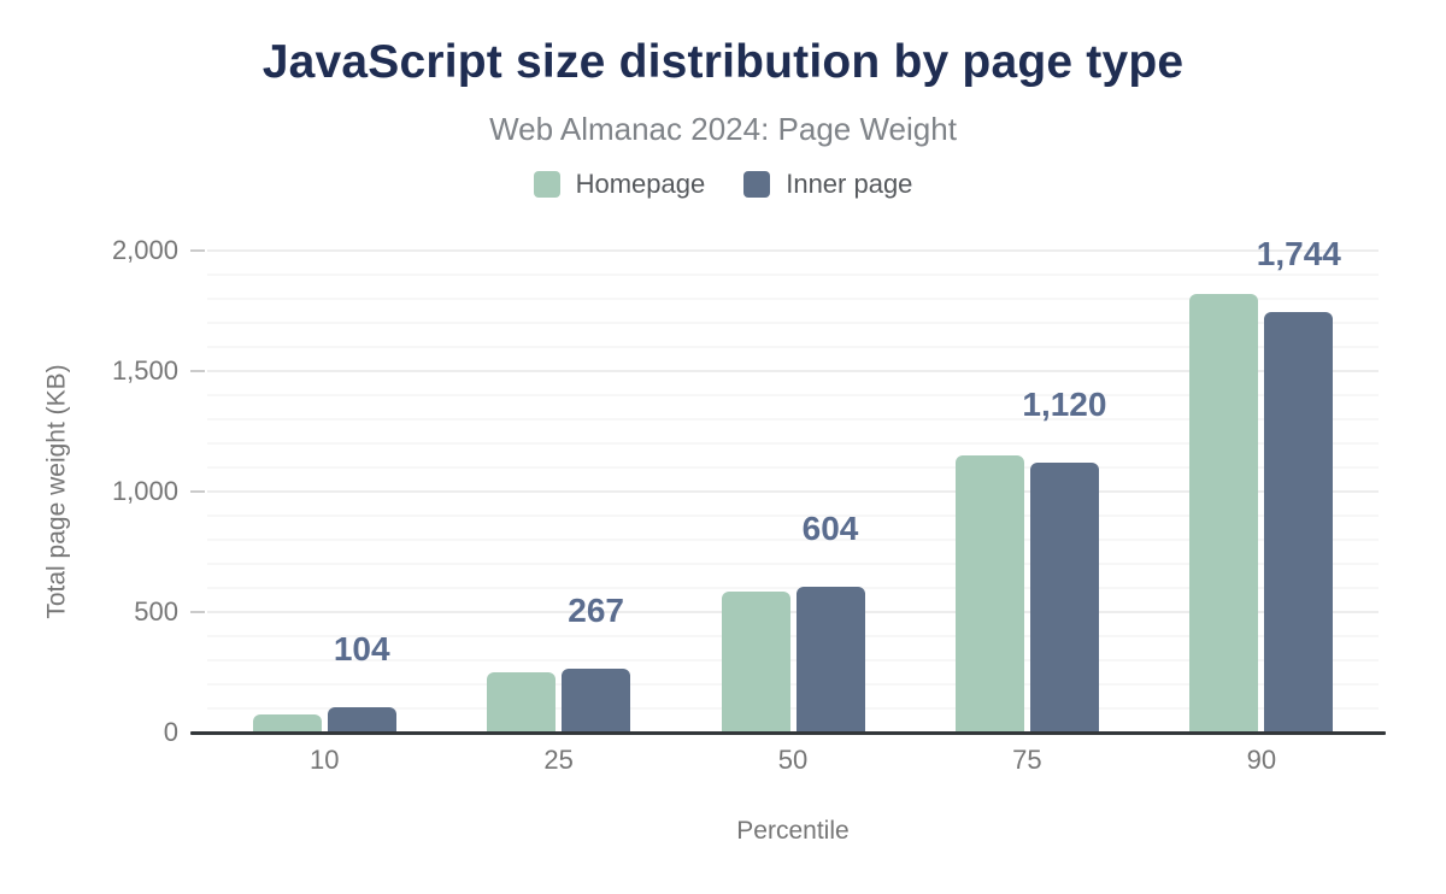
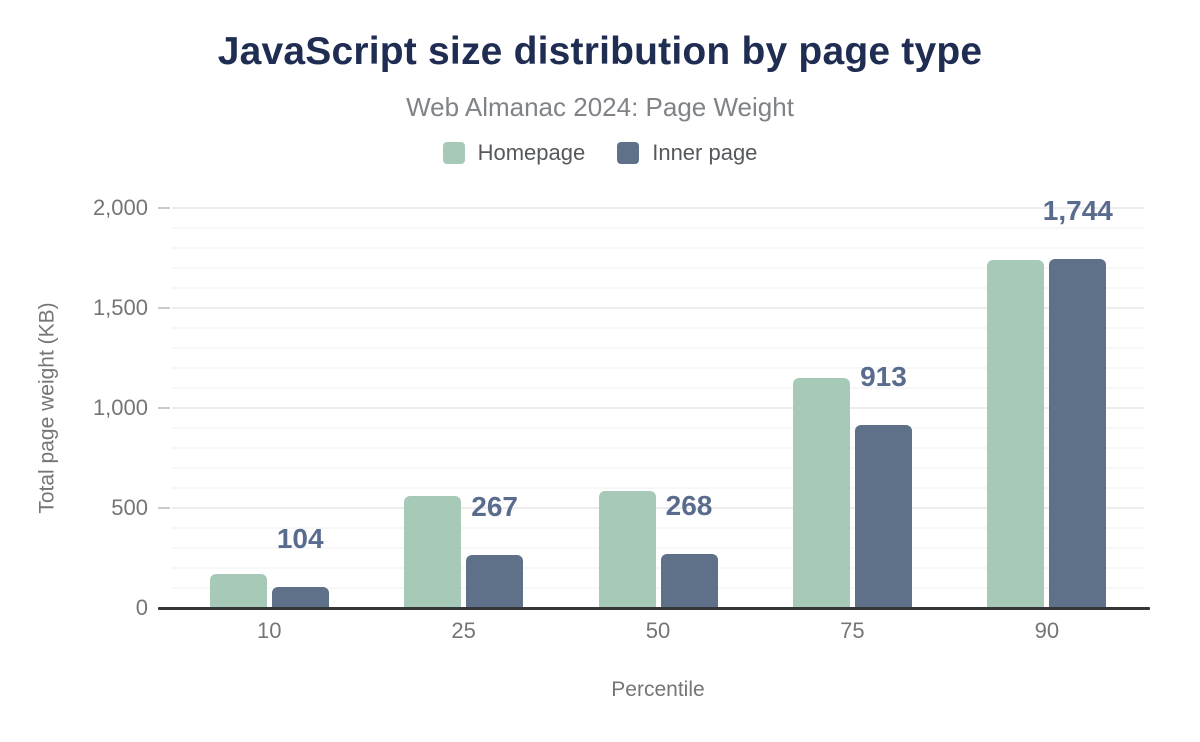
Homepage/10: 80 -> 170
Homepage/25: 250 -> 560
Inner page/50: 604 -> 268
Inner page/75: 1,120 -> 913
Homepage/90: 1820 -> 1740
